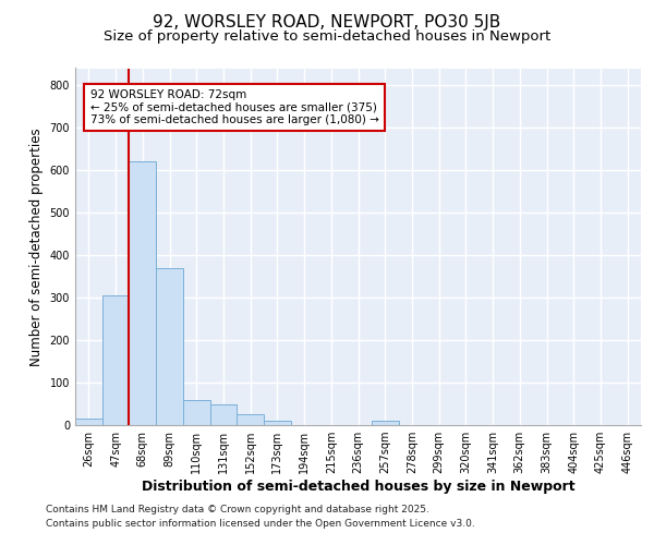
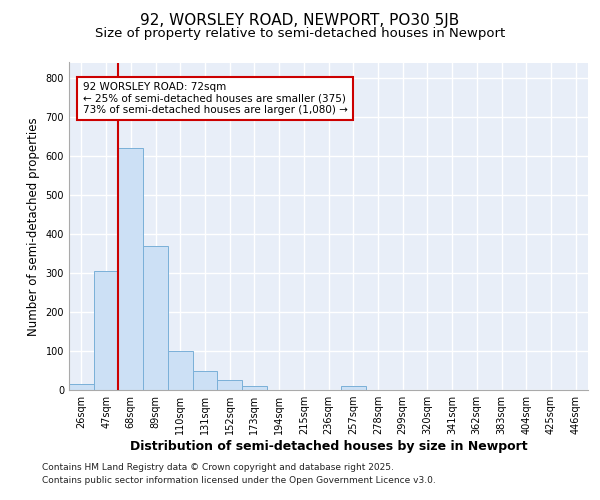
110sqm: 60 -> 100
